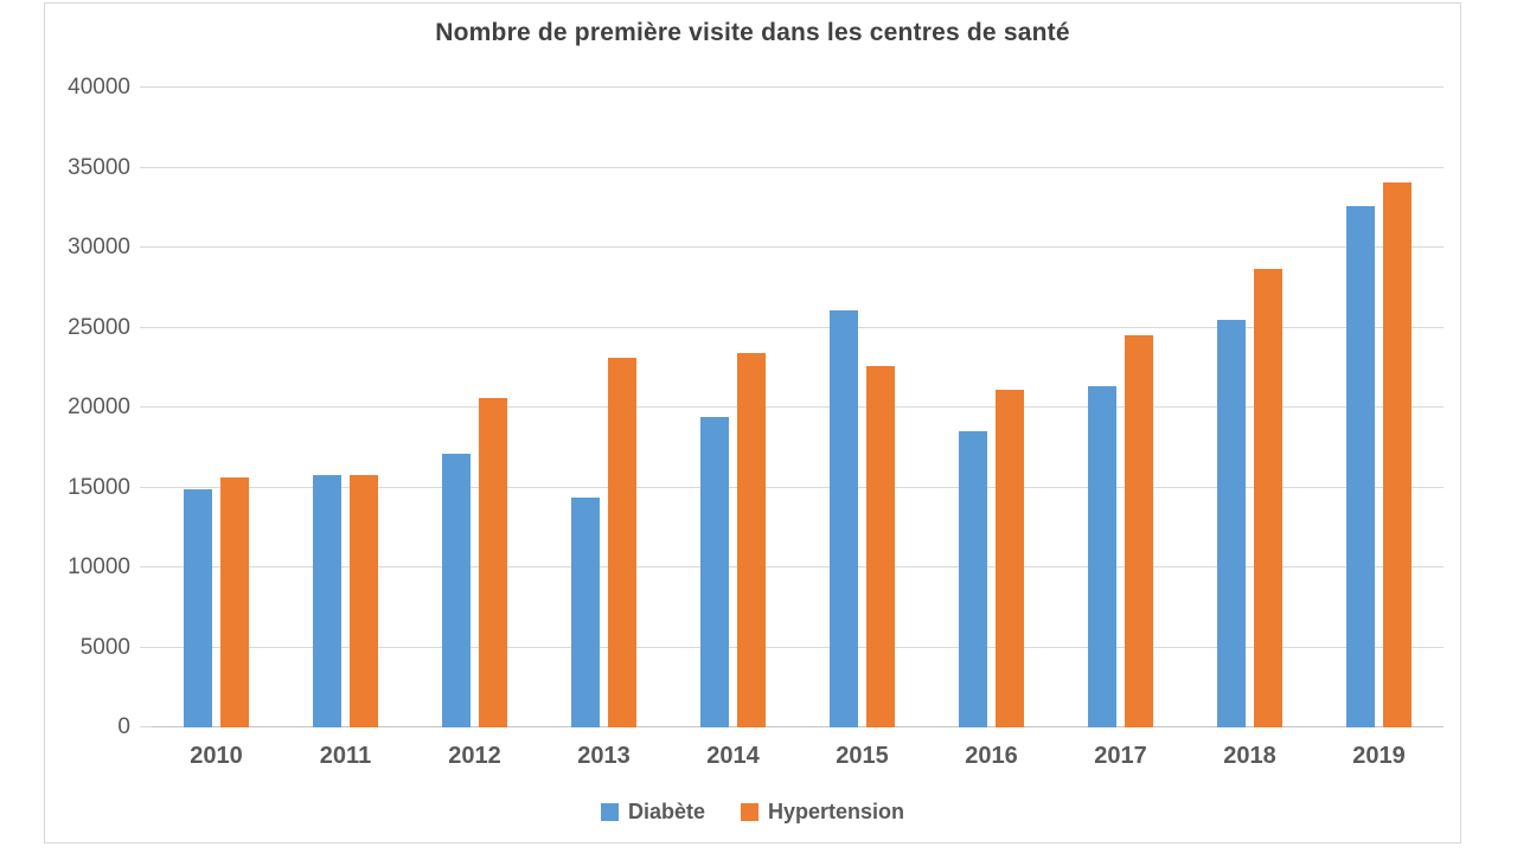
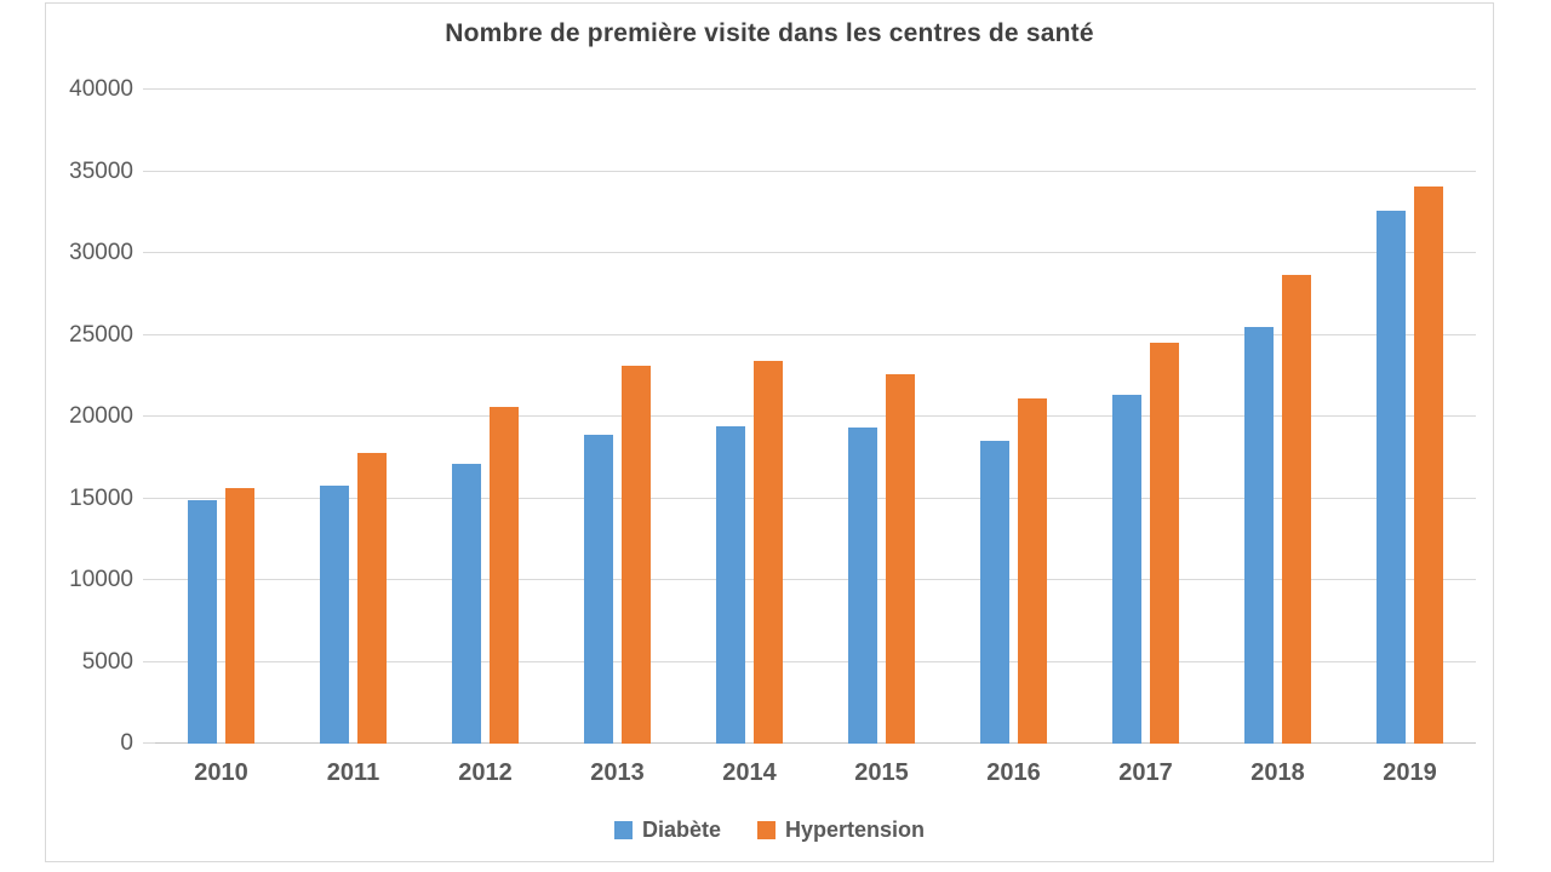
Hypertension/2011: 15800 -> 17800
Diabète/2013: 14400 -> 18900
Diabète/2015: 26100 -> 19300
